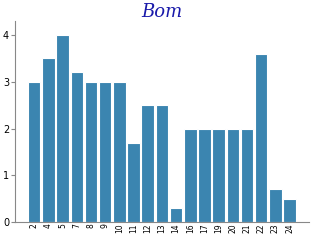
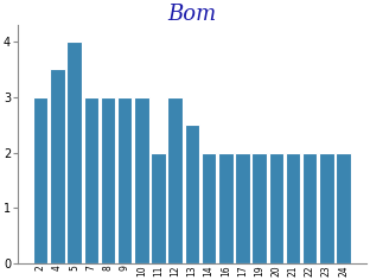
7: 3.2 -> 3.0
11: 1.7 -> 2.0
12: 2.5 -> 3.0
14: 0.3 -> 2.0
22: 3.6 -> 2.0
23: 0.7 -> 2.0
24: 0.5 -> 2.0
